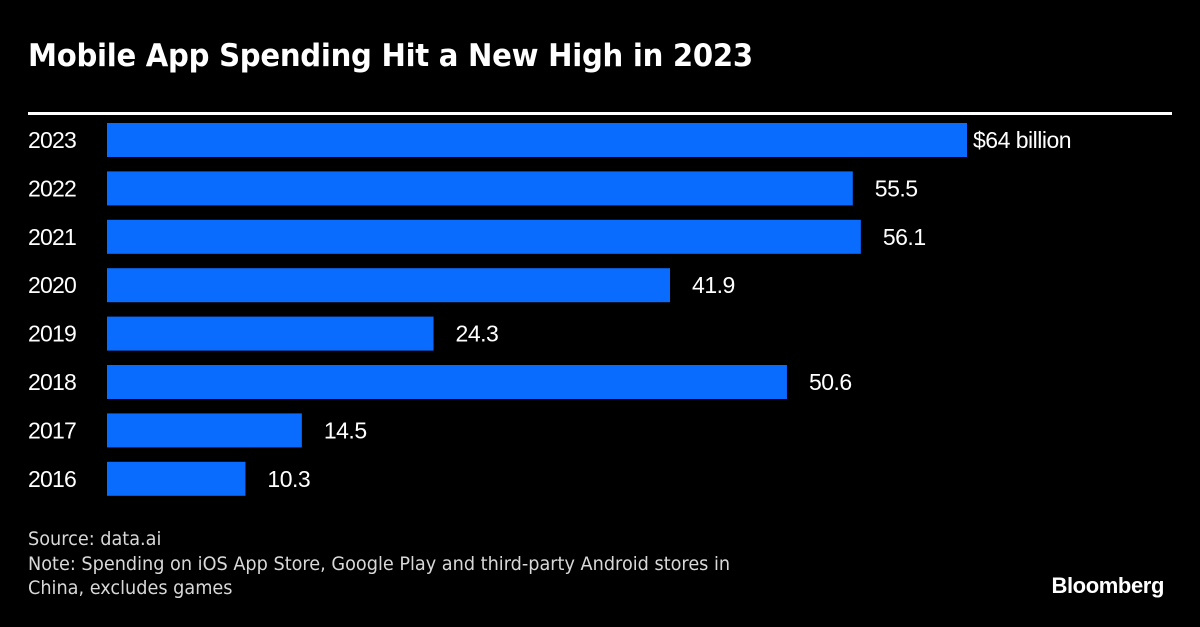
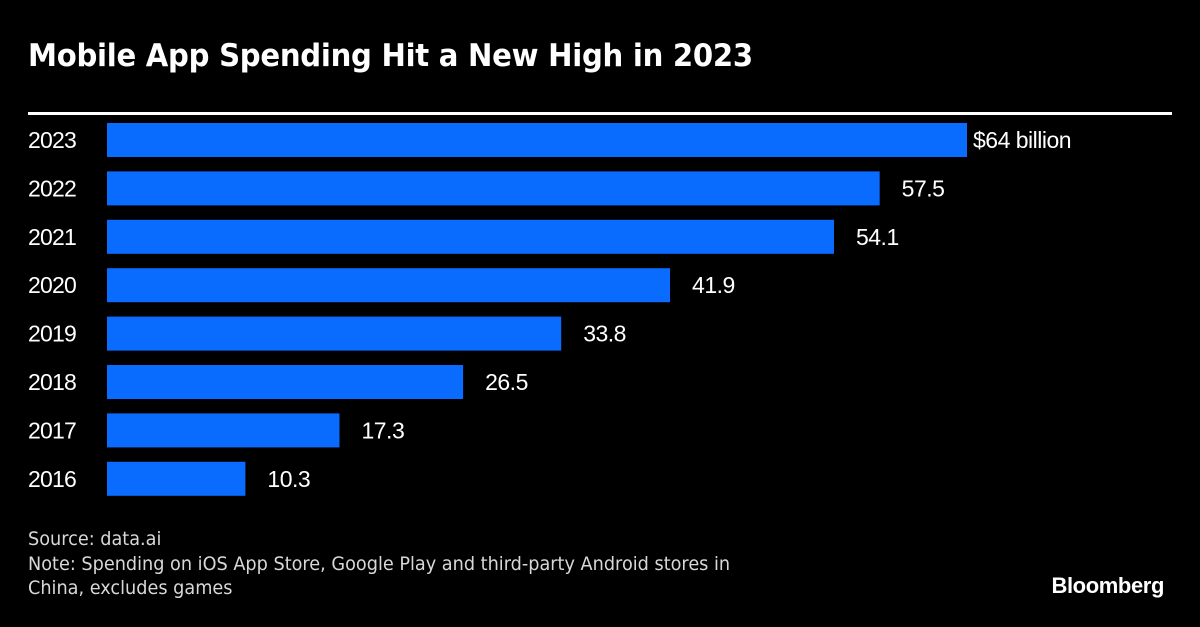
2022: 55.5 -> 57.5
2021: 56.1 -> 54.1
2019: 24.3 -> 33.8
2018: 50.6 -> 26.5
2017: 14.5 -> 17.3
